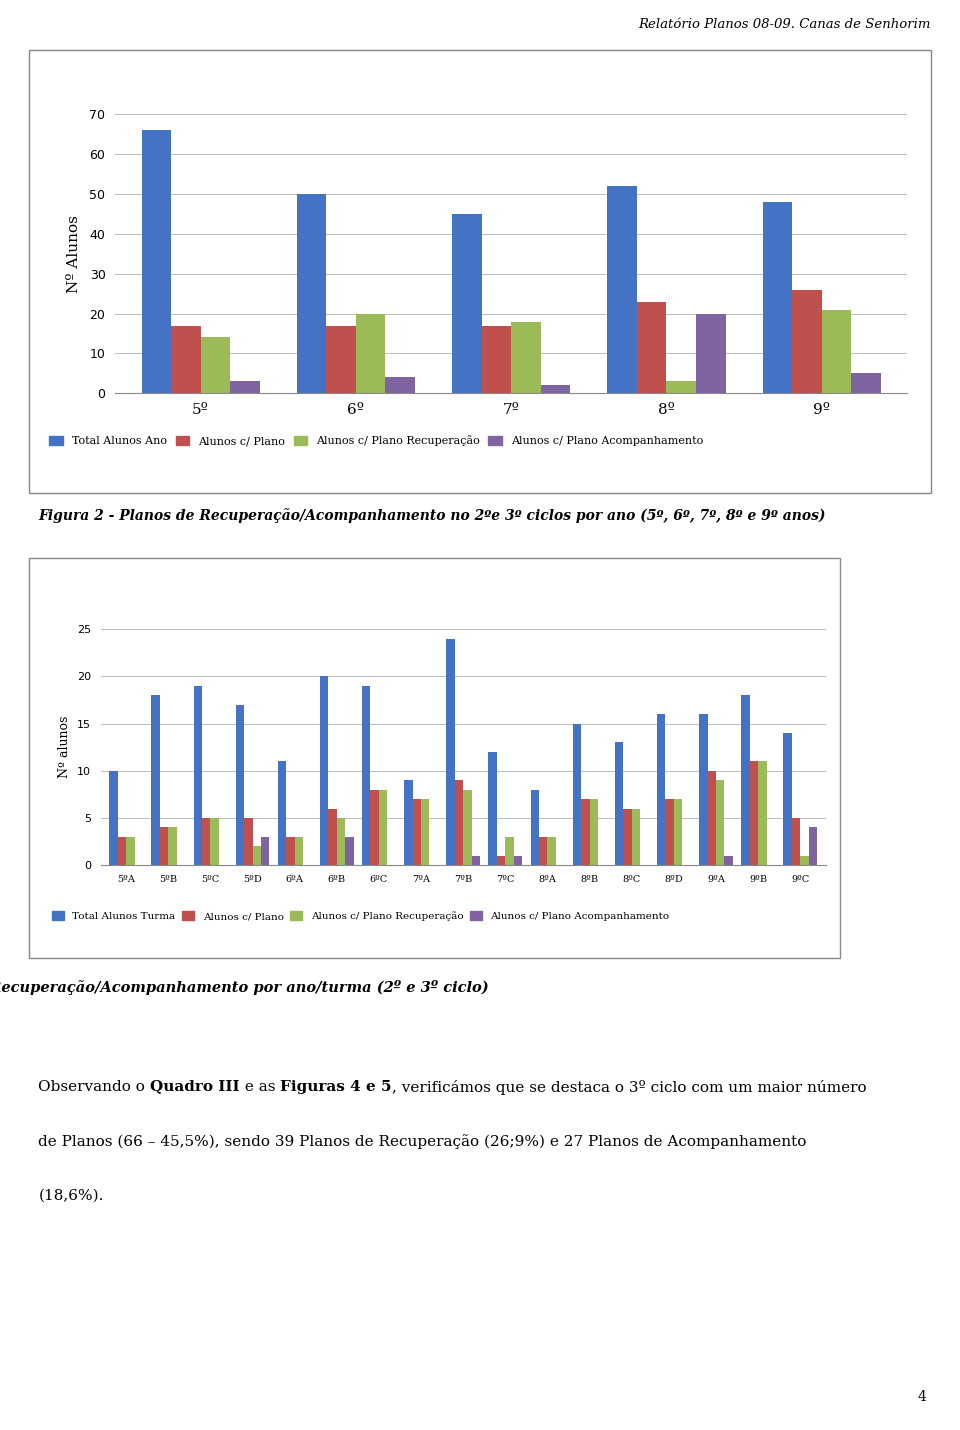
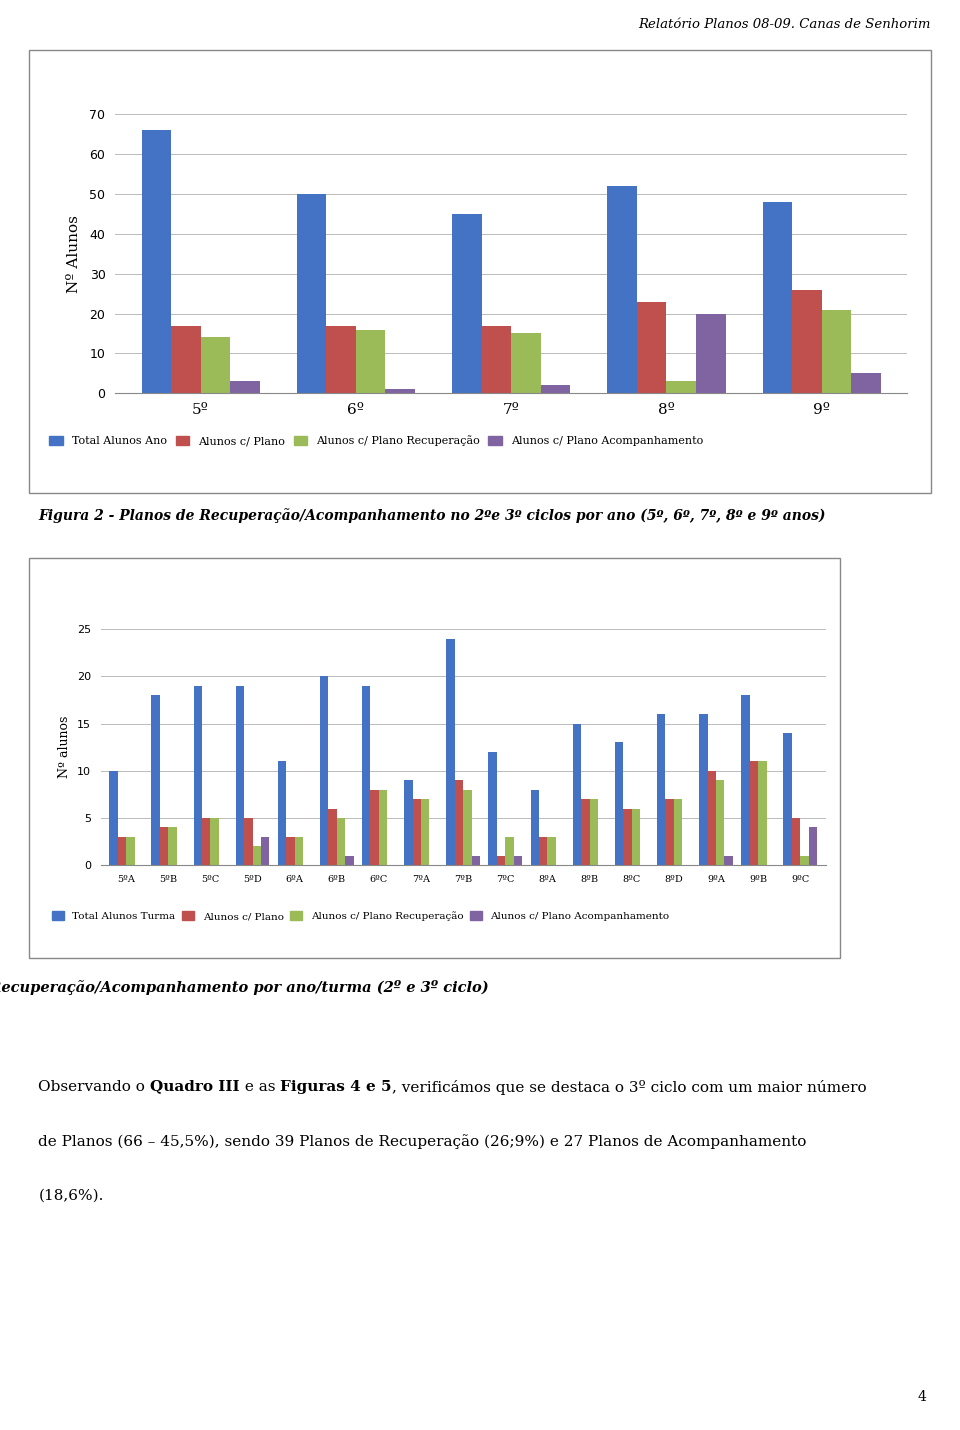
Alunos c/ Plano Recuperação/6º: 20 -> 16
Alunos c/ Plano Acompanhamento/6º: 4 -> 1
Alunos c/ Plano Recuperação/7º: 18 -> 15
Total Alunos Turma/5ºD: 17 -> 19
Alunos c/ Plano Acompanhamento/6ºB: 3 -> 1
